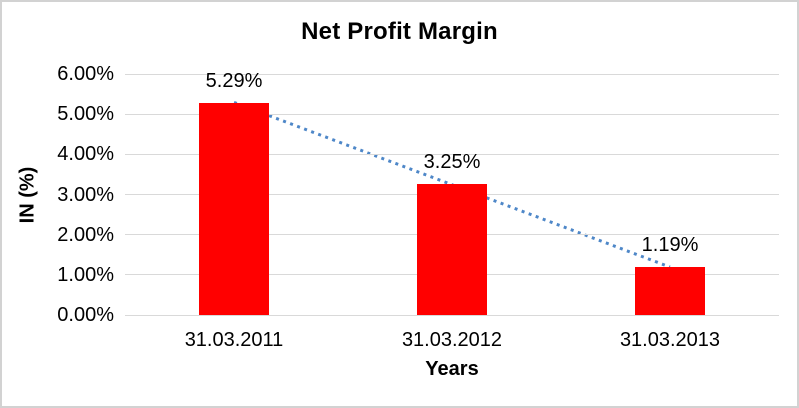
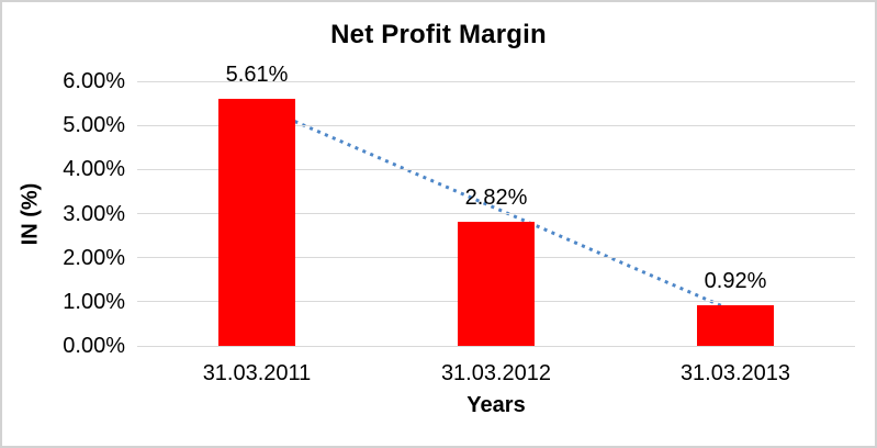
31.03.2011: 5.29% -> 5.61%
31.03.2012: 3.25% -> 2.82%
31.03.2013: 1.19% -> 0.92%
